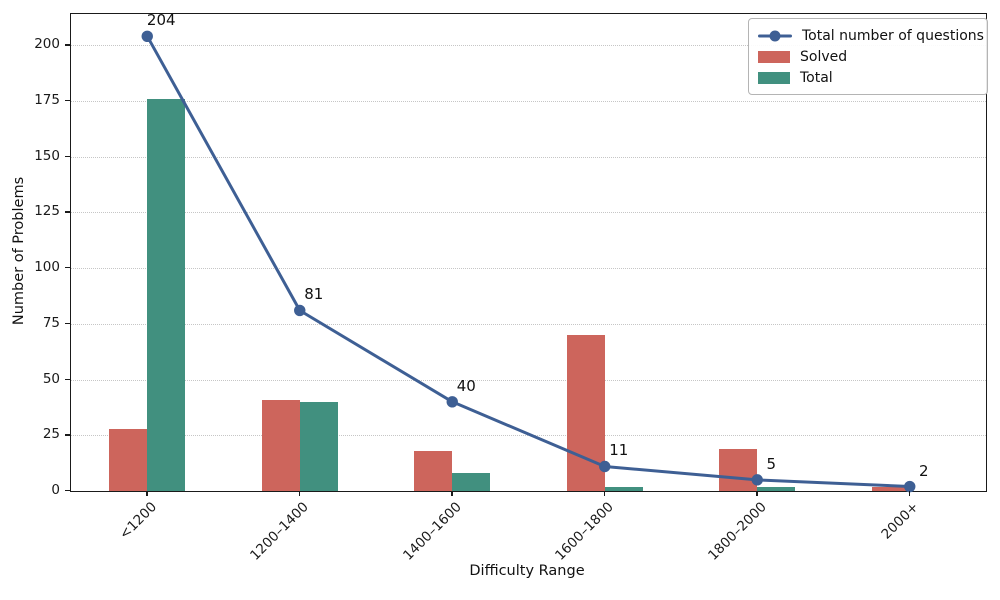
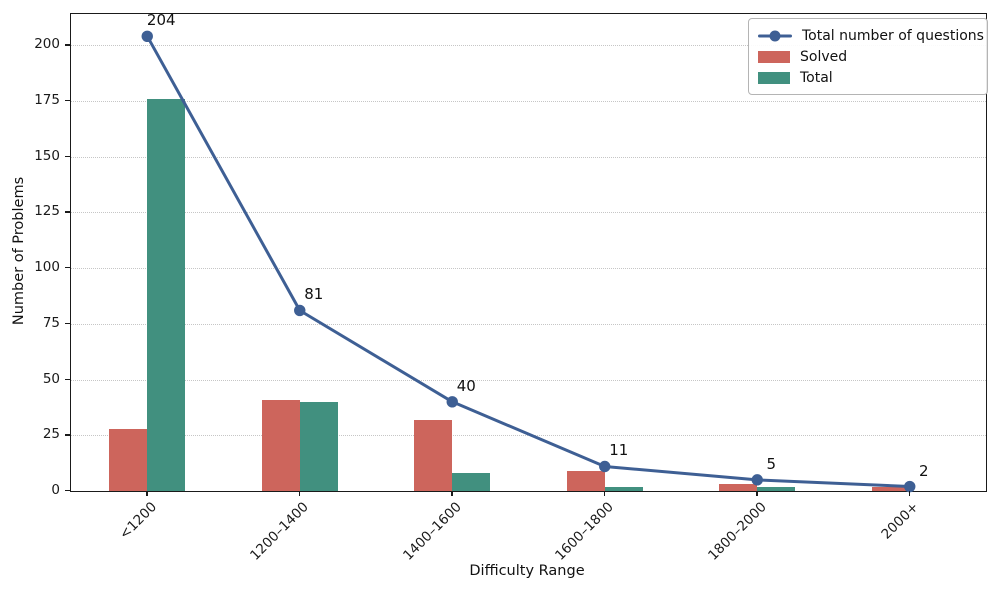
Solved/1400–1600: 18 -> 32
Solved/1600–1800: 70 -> 9
Solved/1800–2000: 19 -> 3
